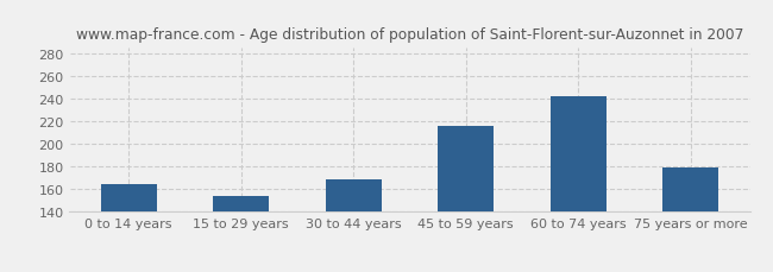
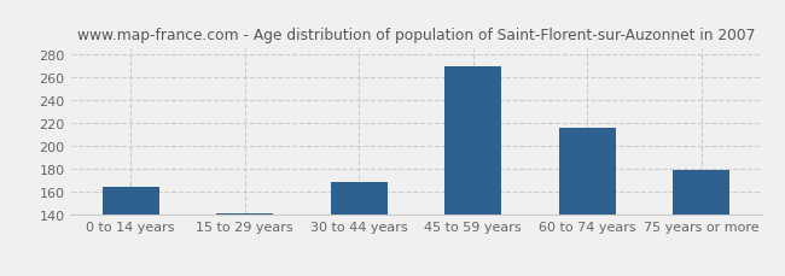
15 to 29 years: 154 -> 141
45 to 59 years: 216 -> 270
60 to 74 years: 242 -> 216
